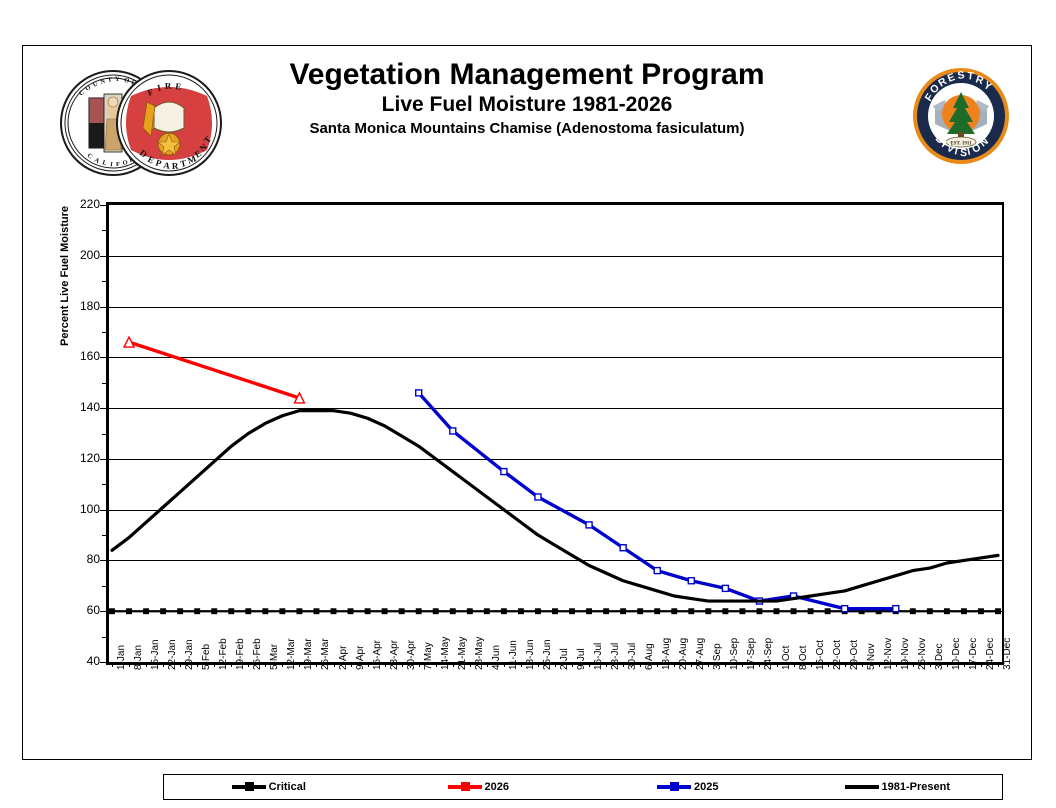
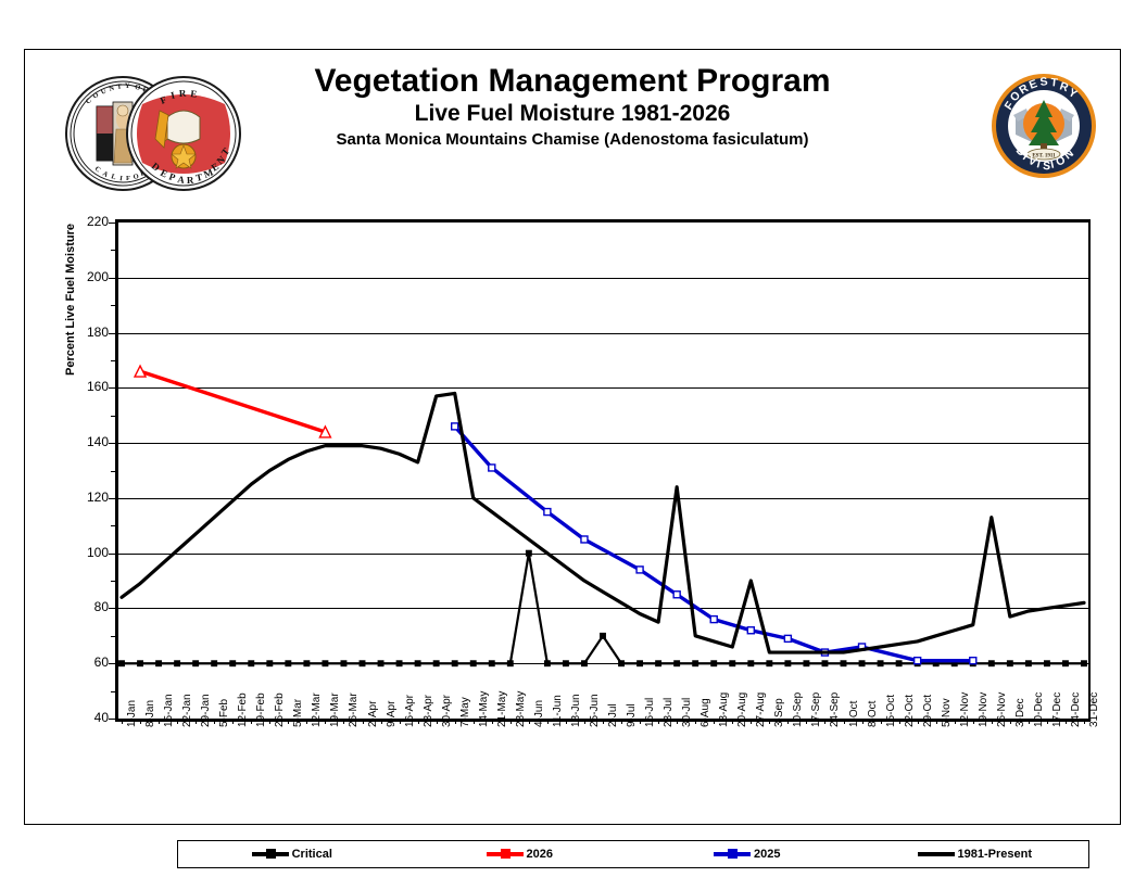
1981-Present/30-Apr: 129 -> 157
1981-Present/7-May: 125 -> 158
Critical/4-Jun: 60 -> 100
Critical/2-Jul: 60 -> 70
1981-Present/30-Jul: 72 -> 124
1981-Present/27-Aug: 65 -> 90
1981-Present/26-Nov: 76 -> 113
